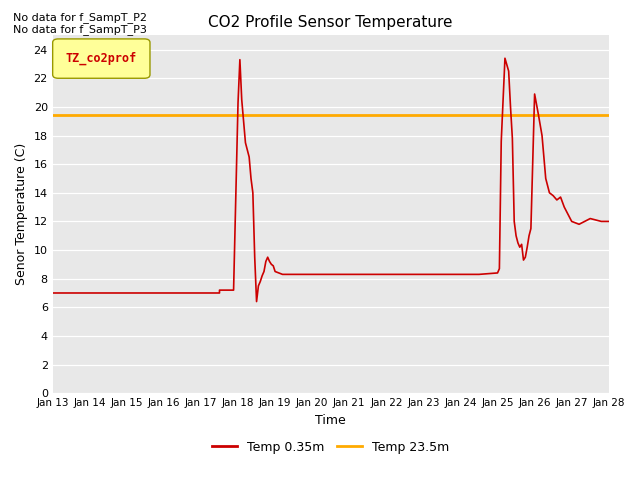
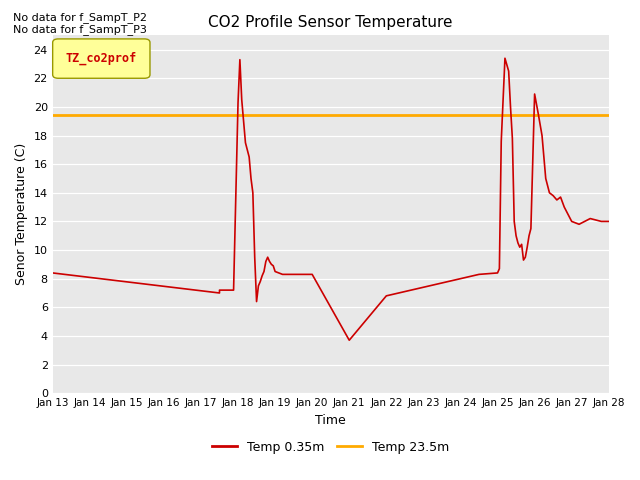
Jan 13: 7.0 -> 8.4
Jan 21: 8.3 -> 3.7
Jan 22: 8.3 -> 6.8
